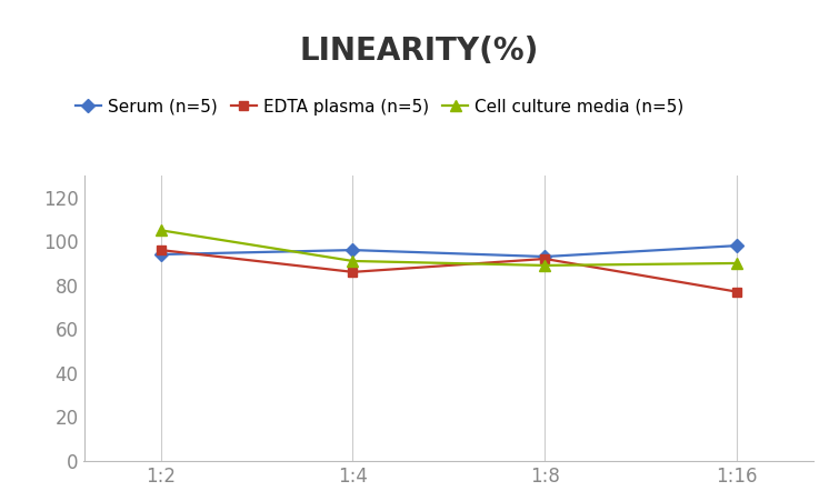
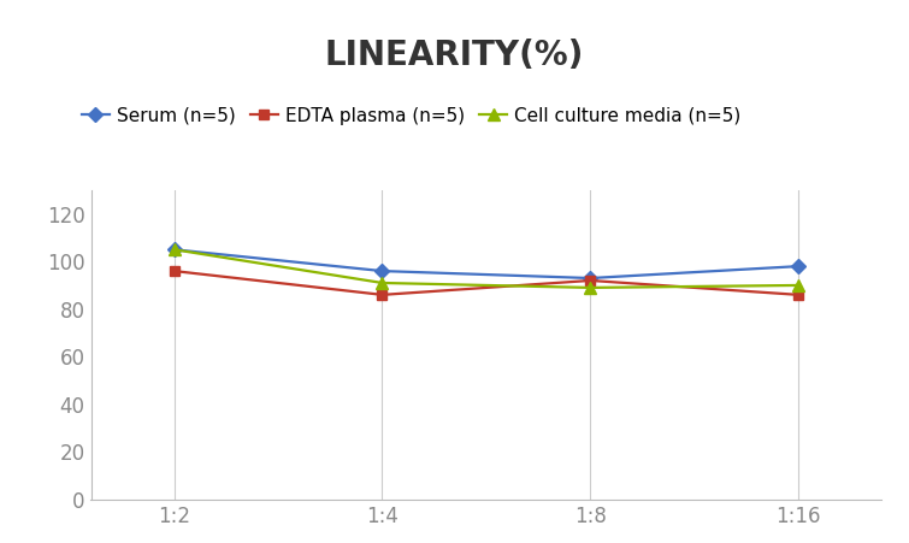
Serum (n=5)/1:2: 94 -> 105
EDTA plasma (n=5)/1:16: 77 -> 86
